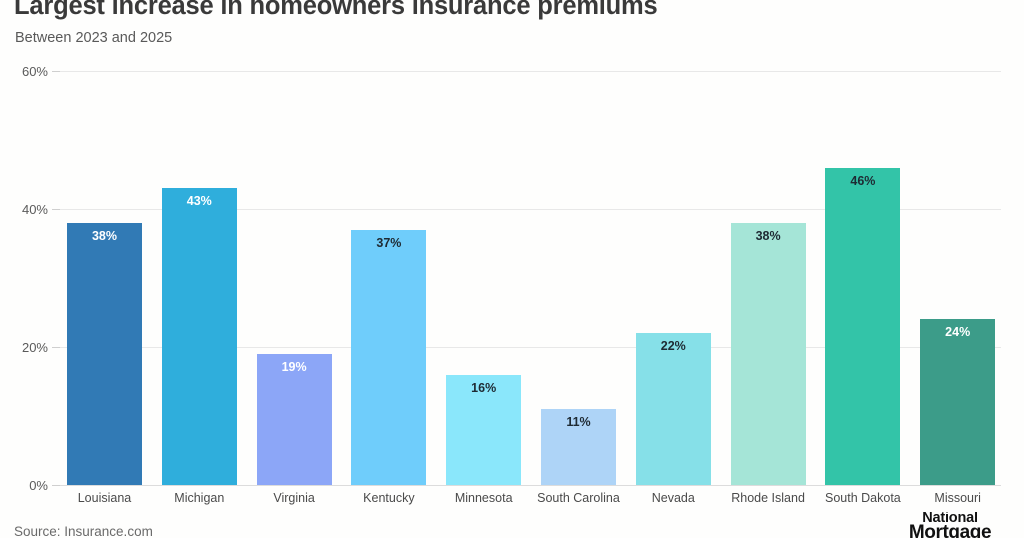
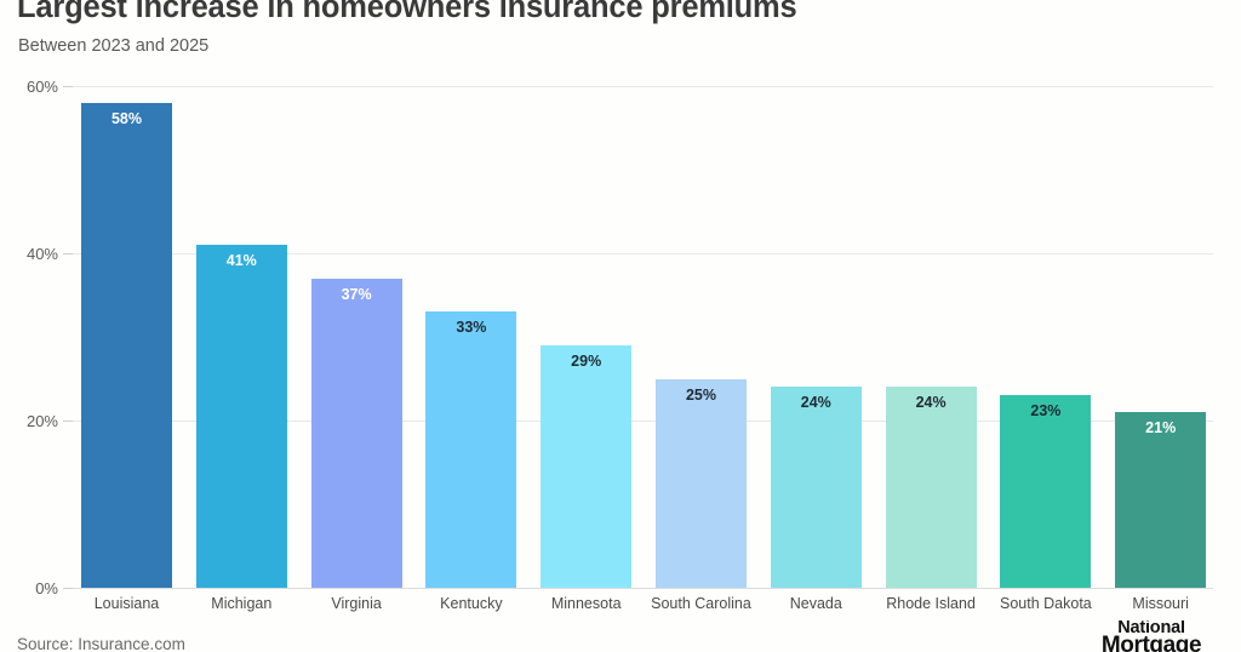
Louisiana: 38% -> 58%
Michigan: 43% -> 41%
Virginia: 19% -> 37%
Kentucky: 37% -> 33%
Minnesota: 16% -> 29%
South Carolina: 11% -> 25%
Nevada: 22% -> 24%
Rhode Island: 38% -> 24%
South Dakota: 46% -> 23%
Missouri: 24% -> 21%
